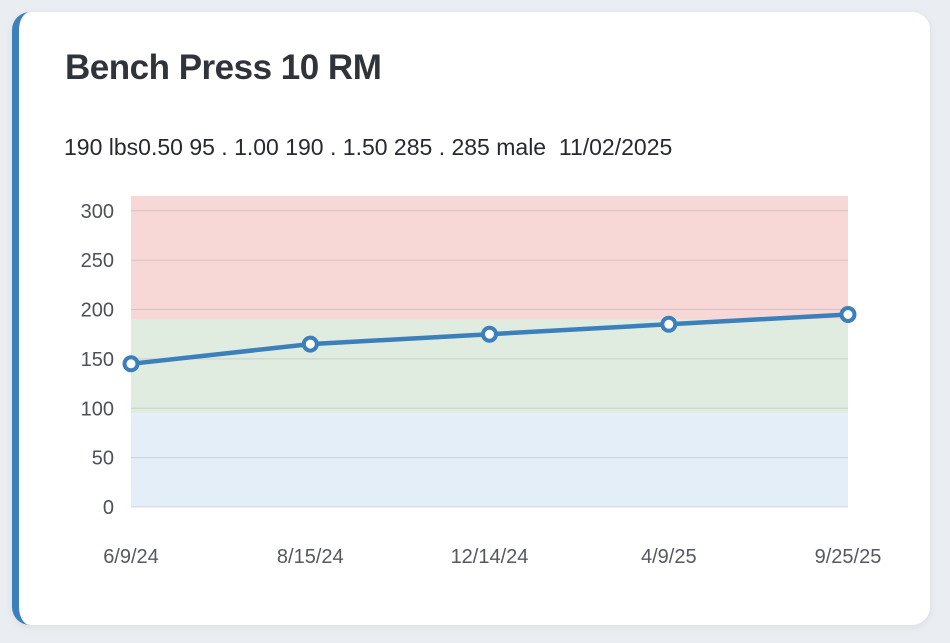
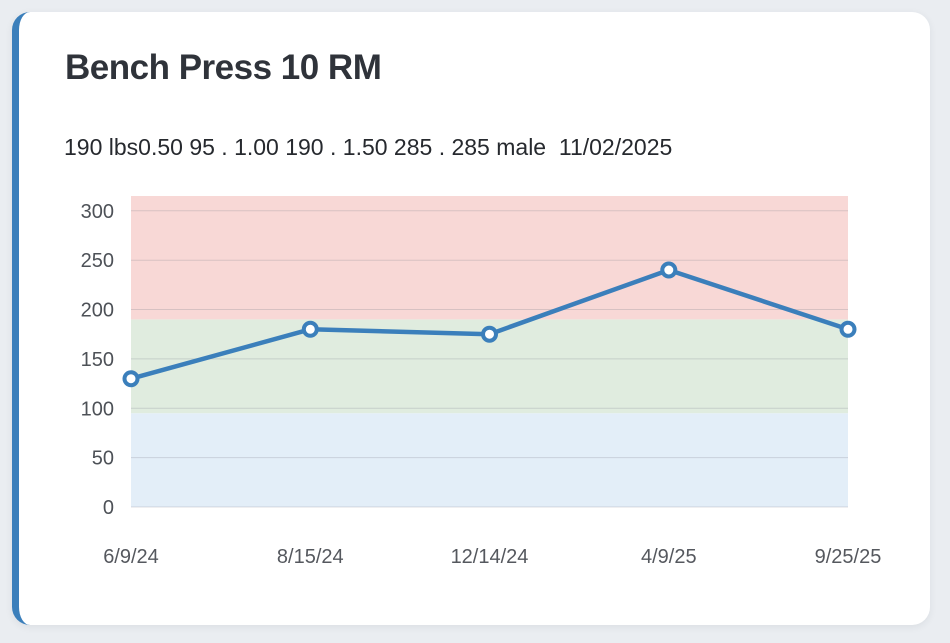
6/9/24: 140 -> 130
8/15/24: 160 -> 180
4/9/25: 180 -> 240
9/25/25: 200 -> 180
